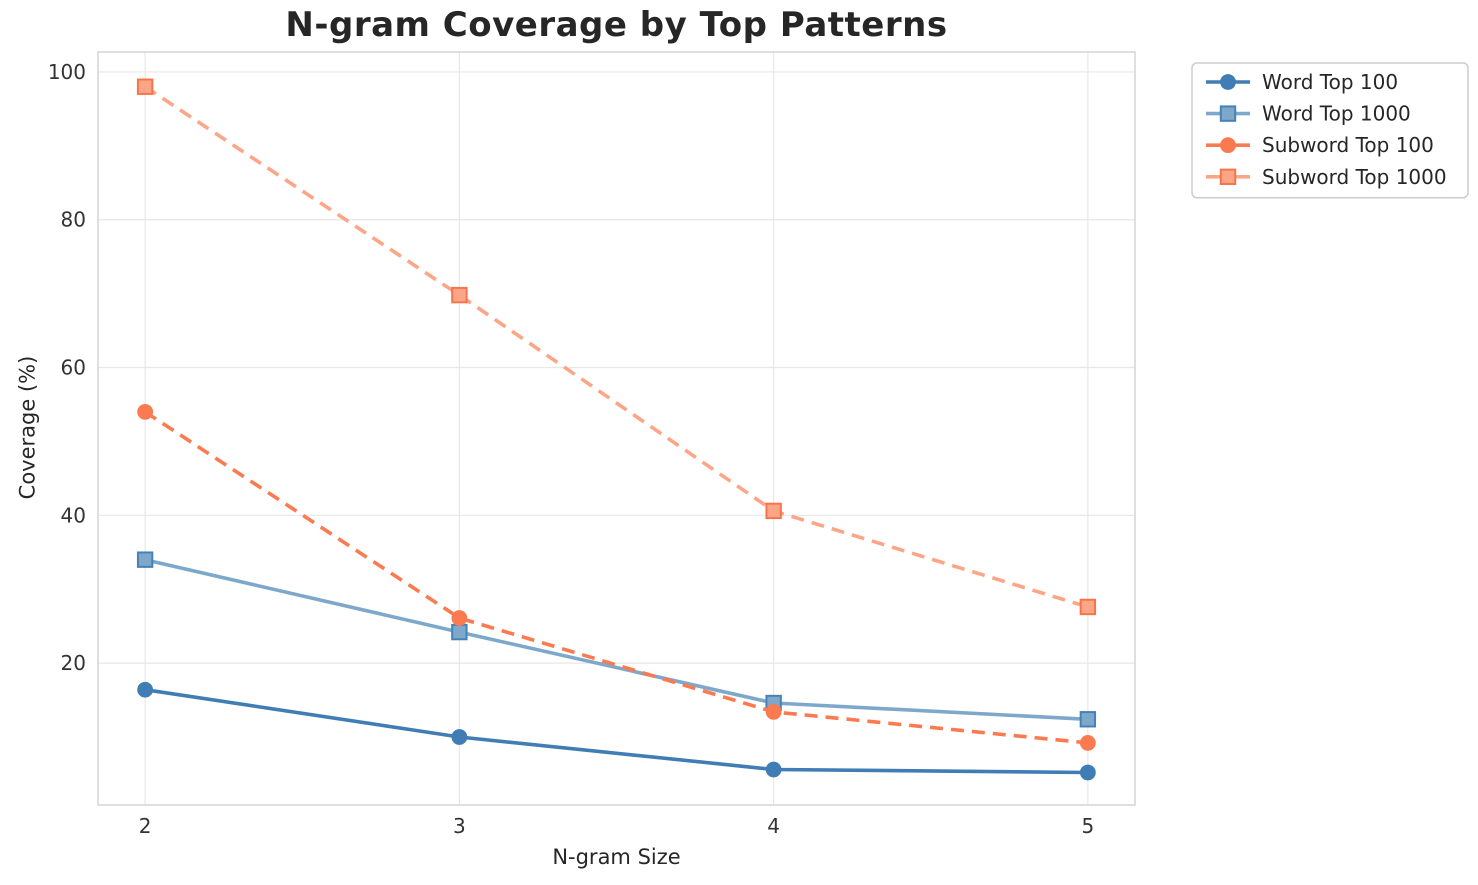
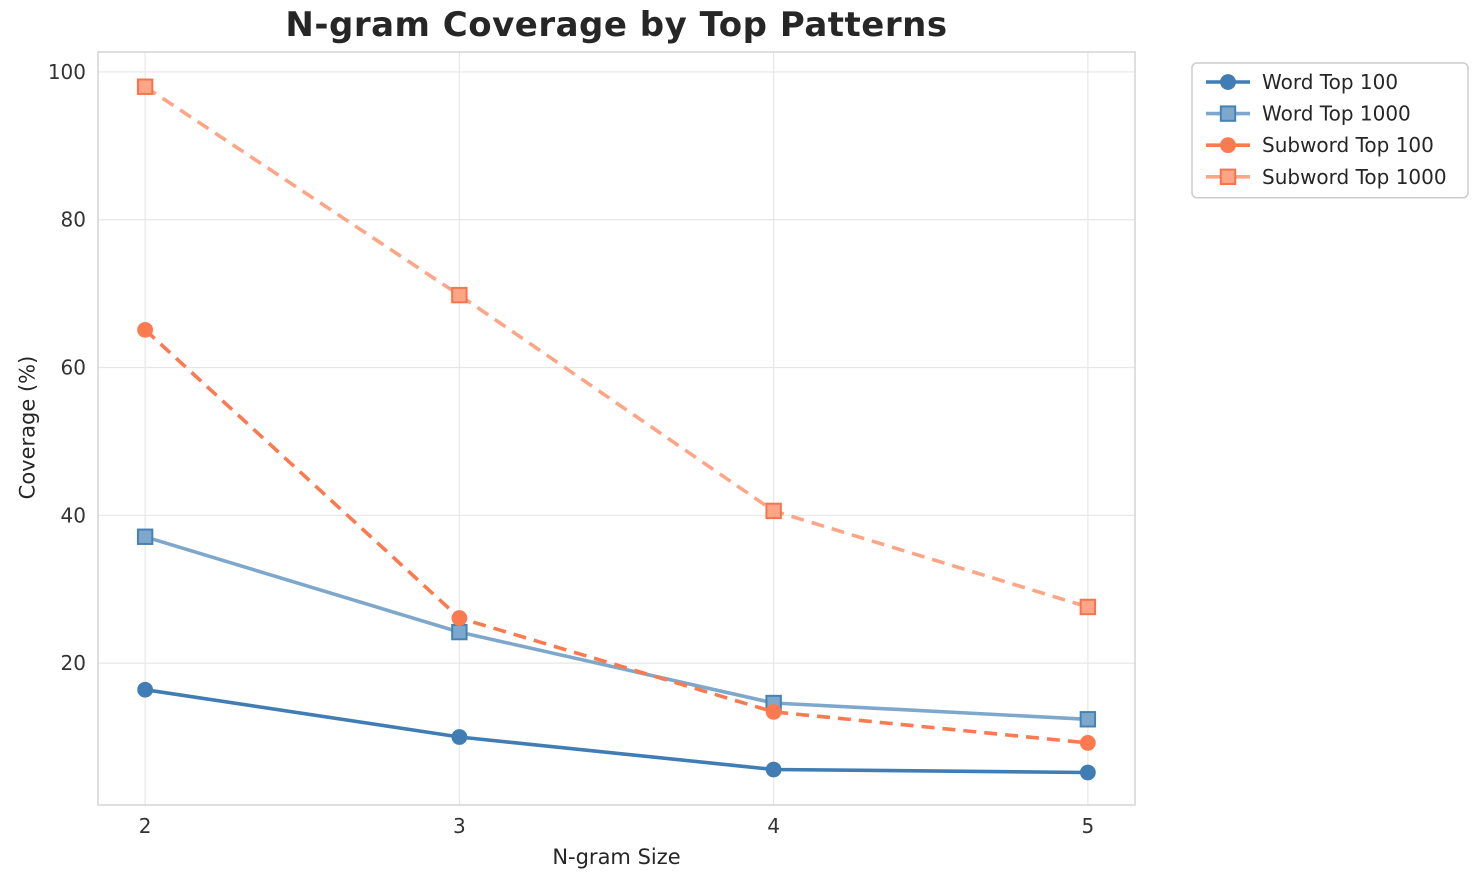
Word Top 1000/2: 34 -> 37
Subword Top 100/2: 54 -> 65
